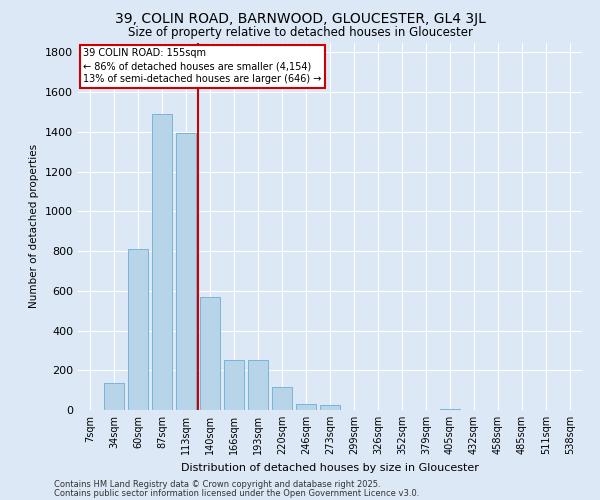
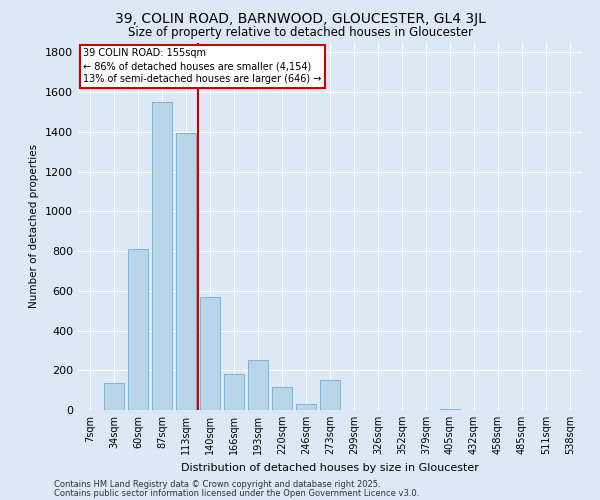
87sqm: 1490 -> 1550
166sqm: 250 -> 180
273sqm: 20 -> 150
